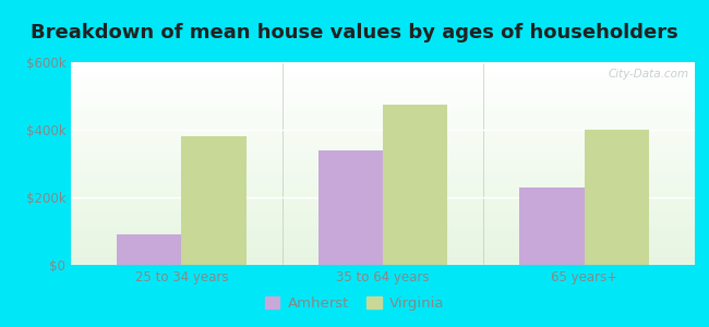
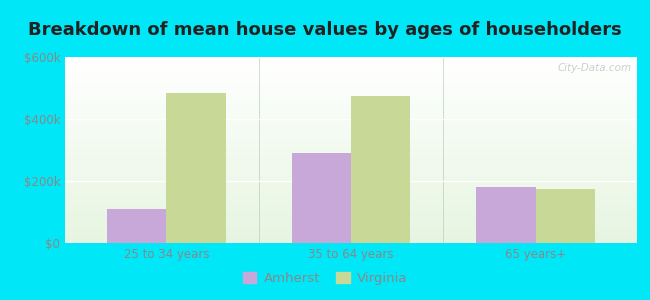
Amherst/25 to 34 years: $90k -> $110k
Virginia/25 to 34 years: $380k -> $485k
Amherst/35 to 64 years: $340k -> $290k
Amherst/65 years+: $230k -> $180k
Virginia/65 years+: $400k -> $175k
